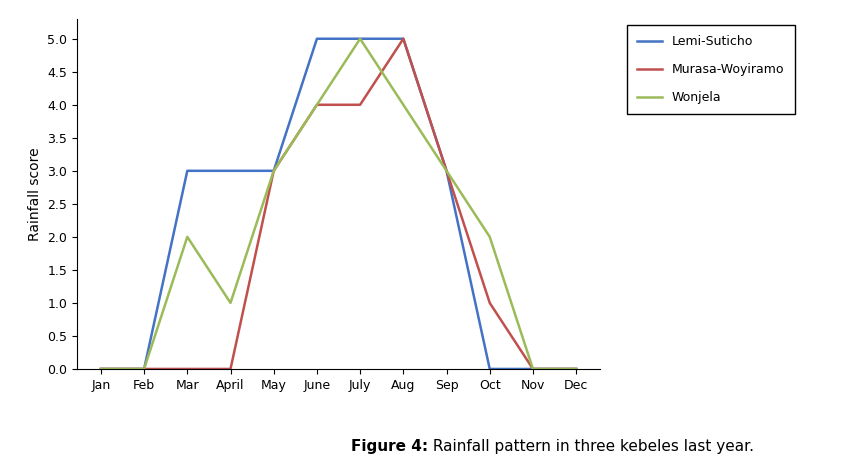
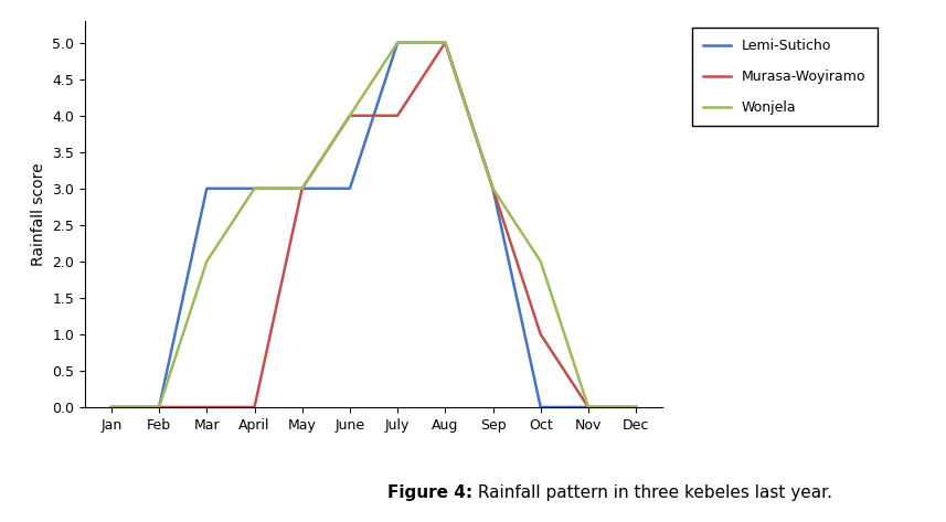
Wonjela/April: 1 -> 3
Lemi-Suticho/June: 5 -> 3
Wonjela/Aug: 4 -> 5
